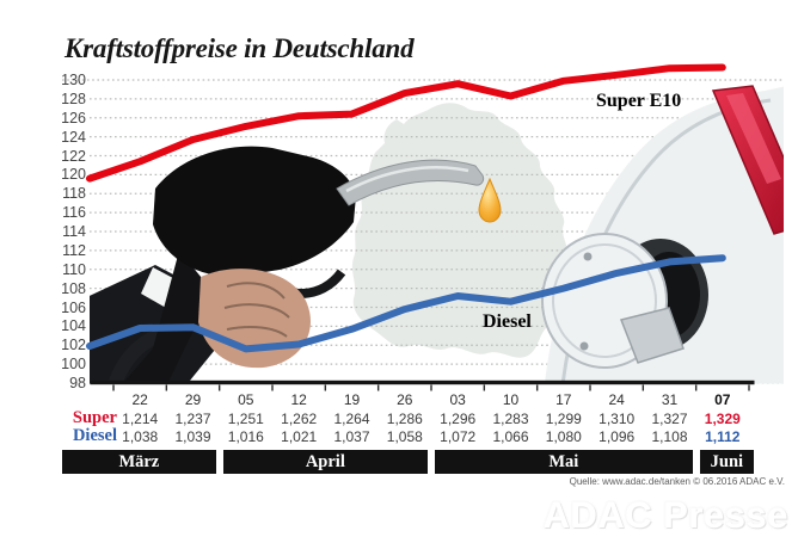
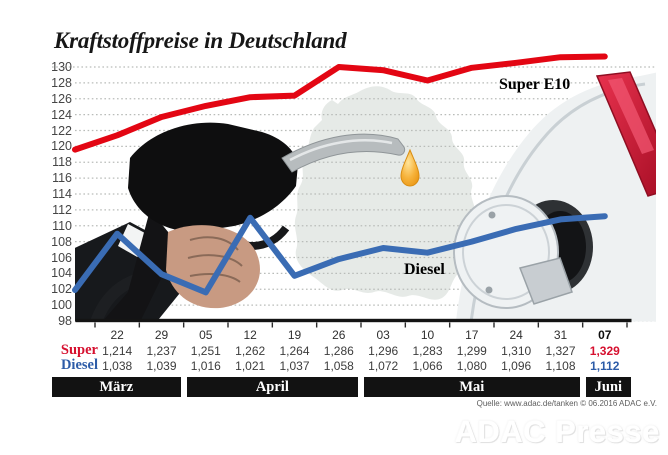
Diesel/22: 104 -> 109
Diesel/12: 102 -> 111
Super E10/26: 129 -> 130
